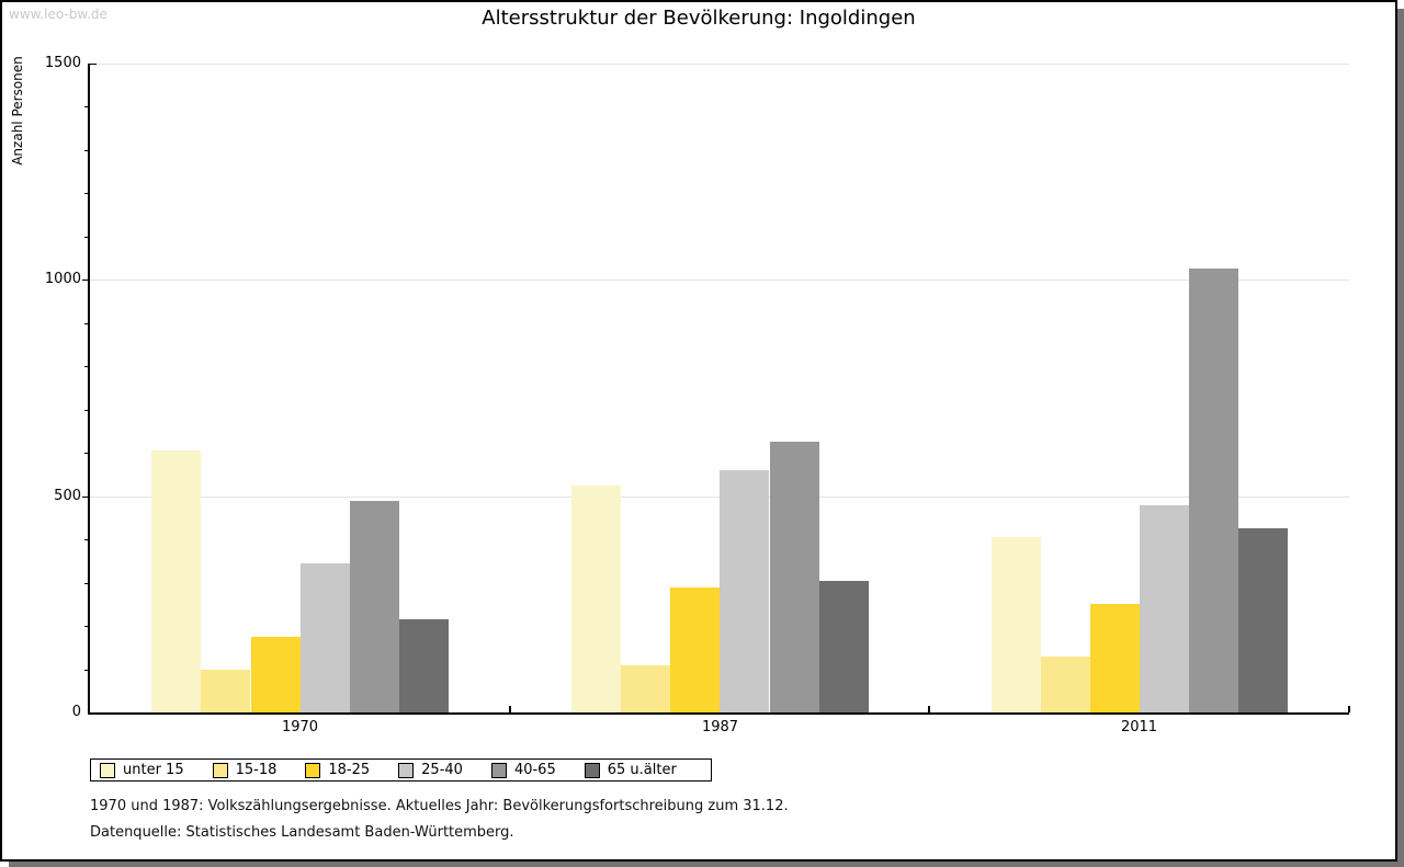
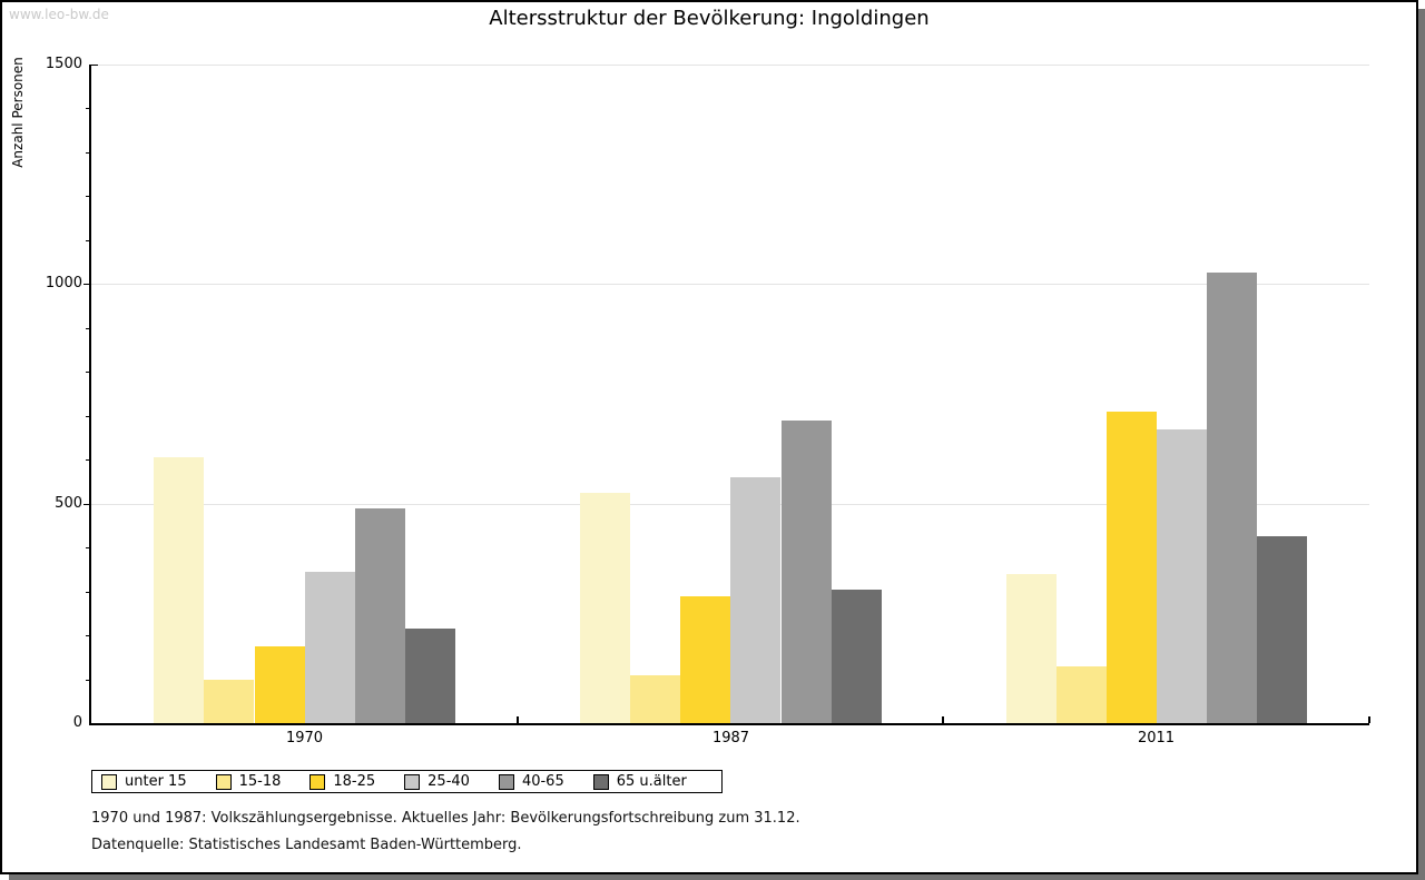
40-65/1987: 620 -> 690
unter 15/2011: 400 -> 340
18-25/2011: 250 -> 710
25-40/2011: 480 -> 670
